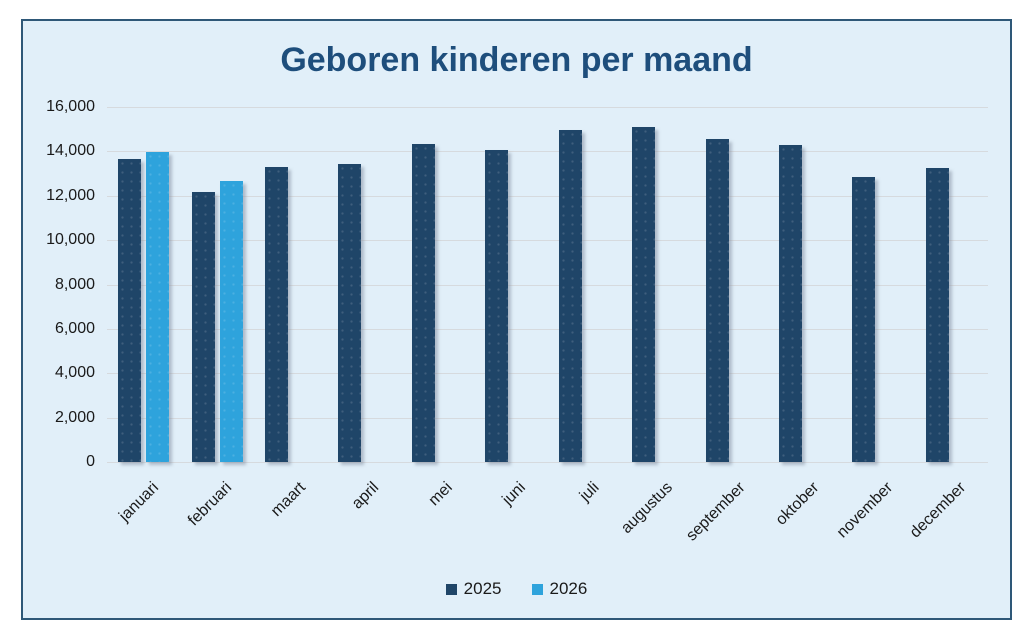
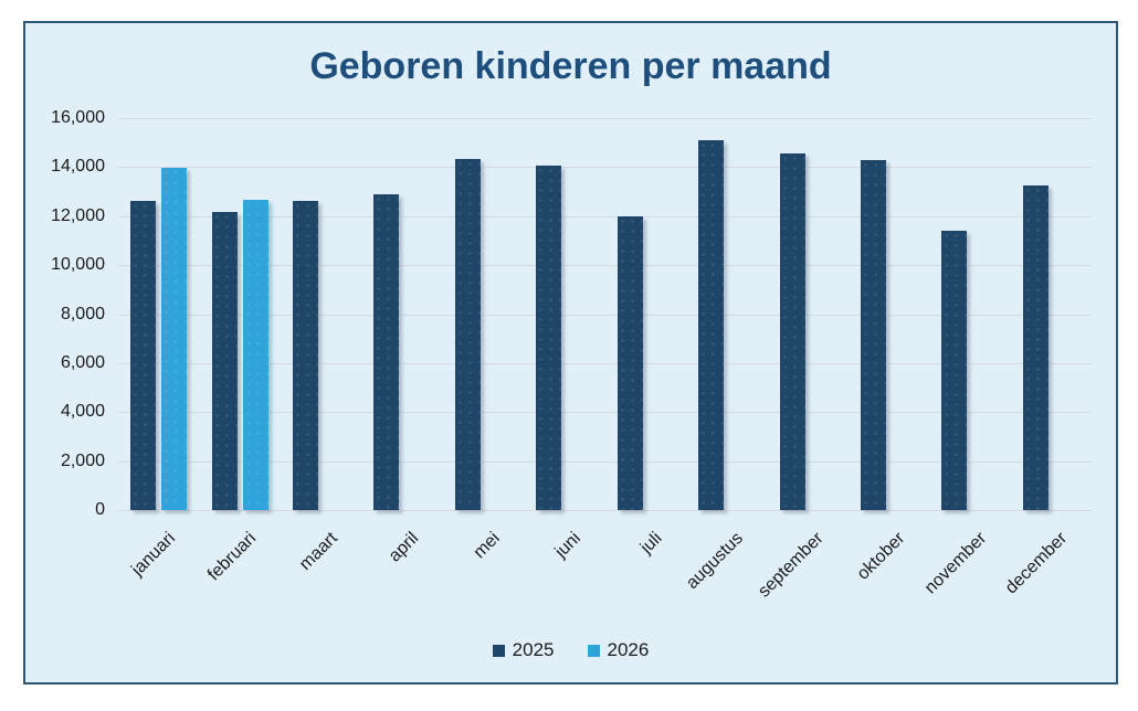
2025/januari: 13600 -> 12600
2025/maart: 13300 -> 12600
2025/april: 13400 -> 12900
2025/juli: 15000 -> 12000
2025/november: 12800 -> 11400
